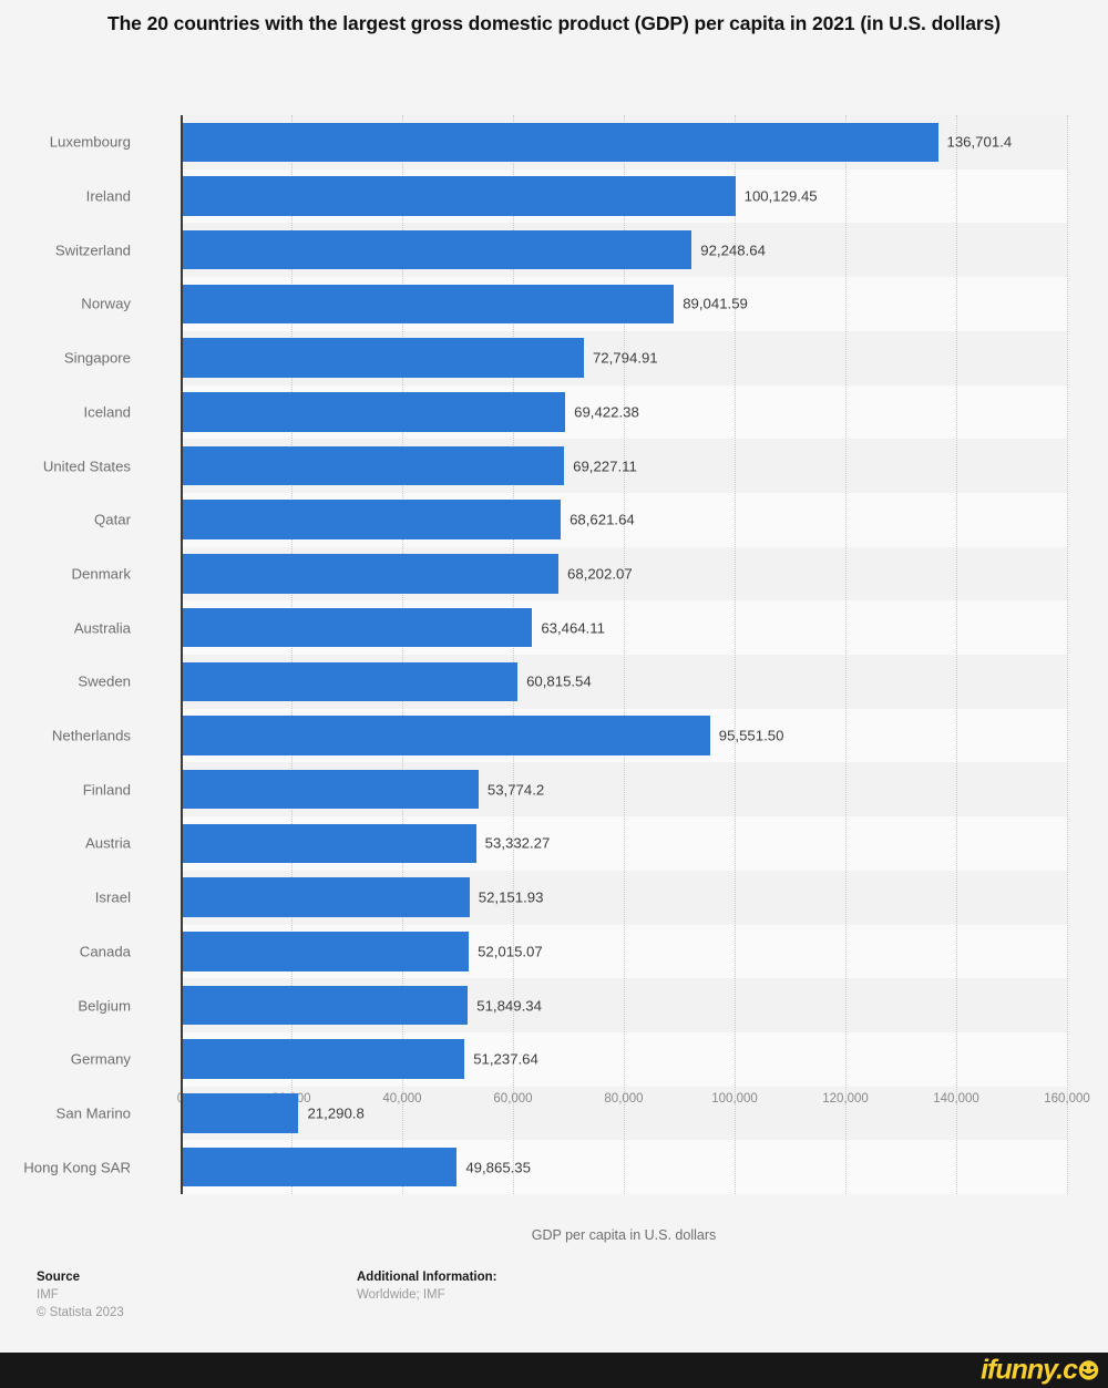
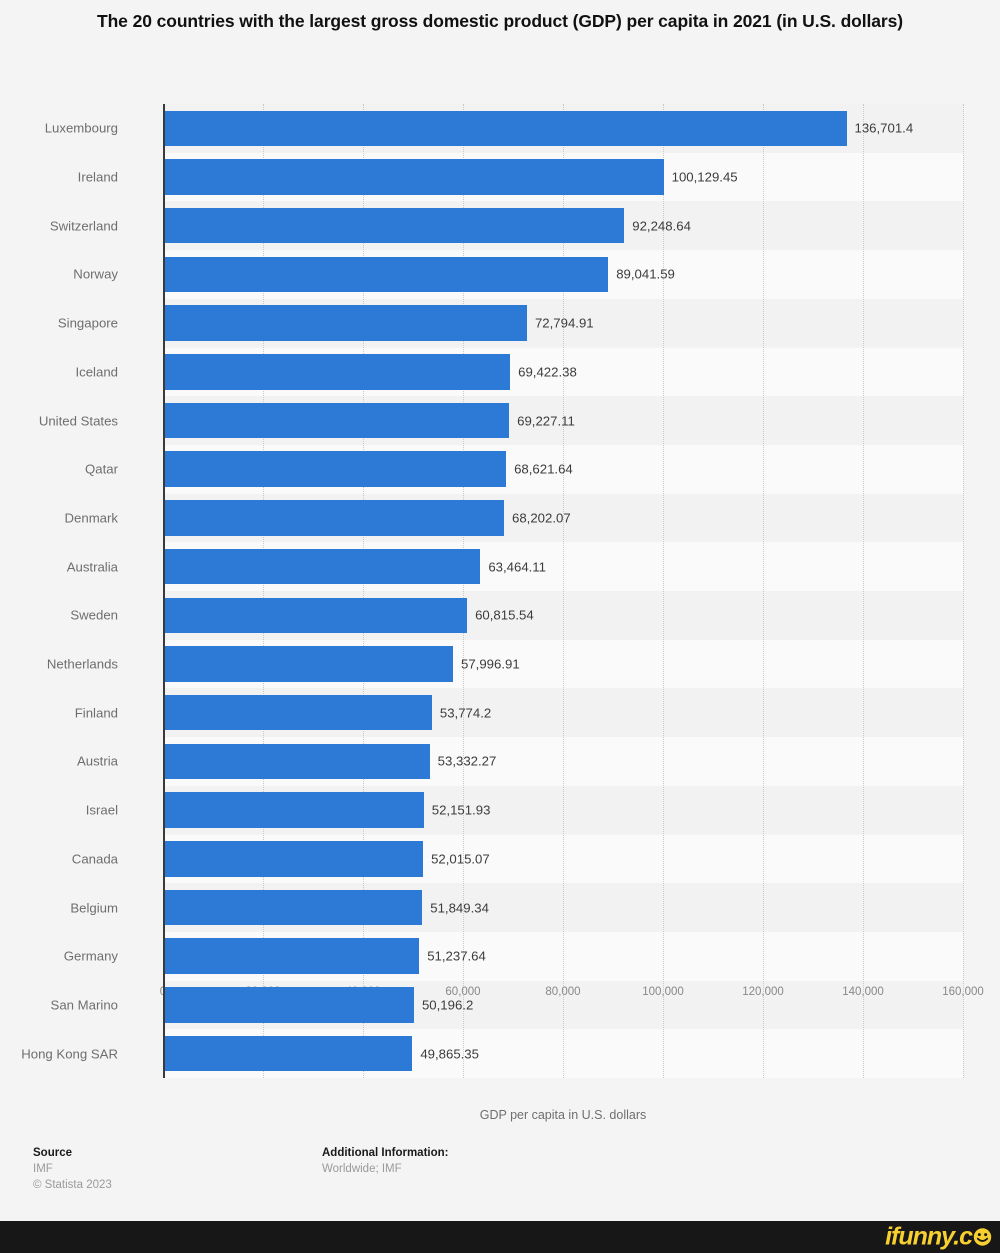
Netherlands: 95,551.50 -> 57,996.91
San Marino: 21,290.8 -> 50,196.2
